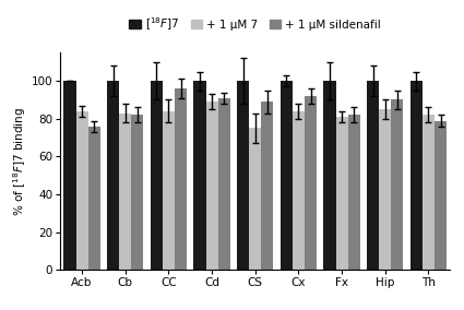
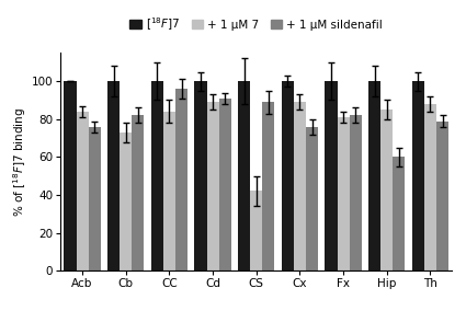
+ 1 μM 7/Cb: 83 -> 73
+ 1 μM 7/CS: 75 -> 42
+ 1 μM 7/Cx: 84 -> 89
+ 1 μM sildenafil/Cx: 92 -> 76
+ 1 μM sildenafil/Hip: 90 -> 60
+ 1 μM 7/Th: 82 -> 88
